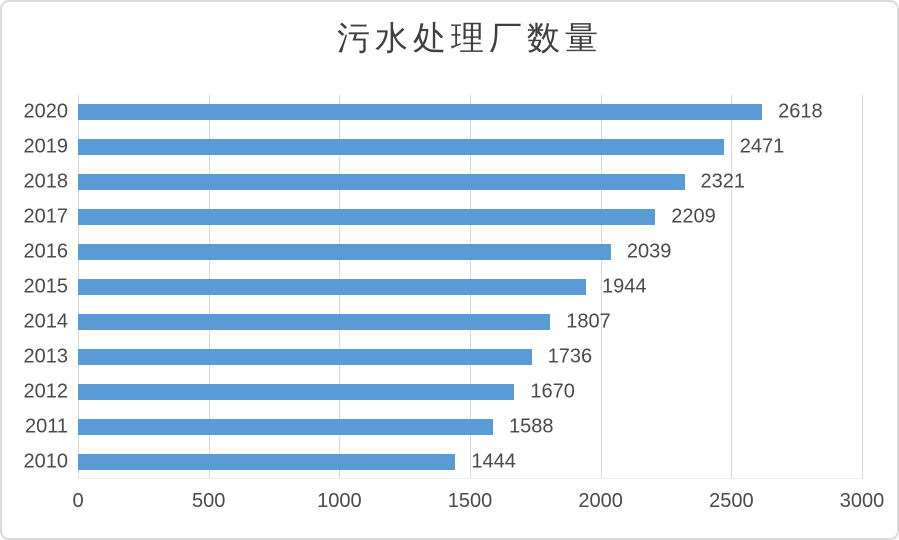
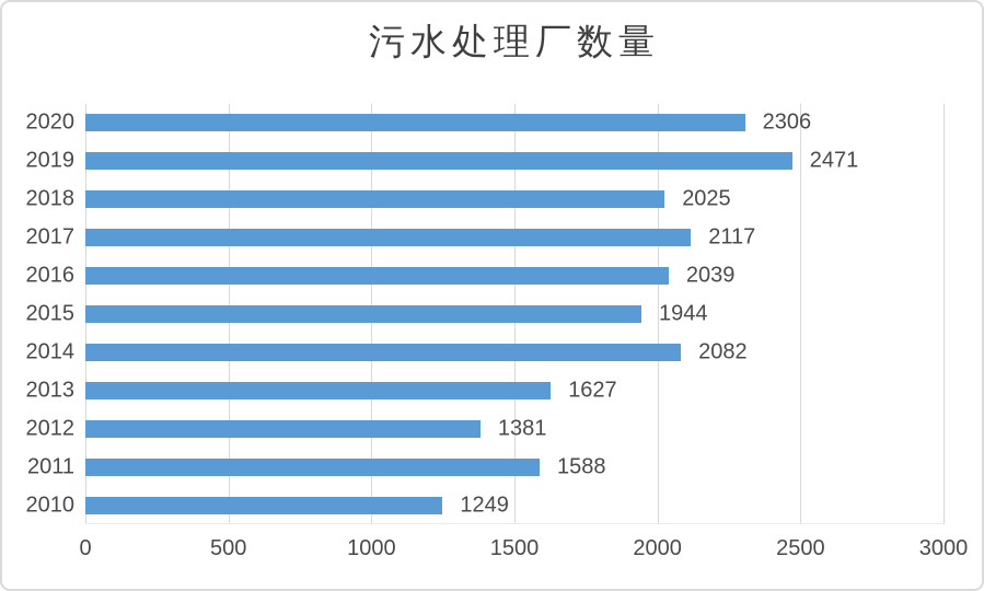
2020: 2618 -> 2306
2018: 2321 -> 2025
2017: 2209 -> 2117
2014: 1807 -> 2082
2013: 1736 -> 1627
2012: 1670 -> 1381
2010: 1444 -> 1249
